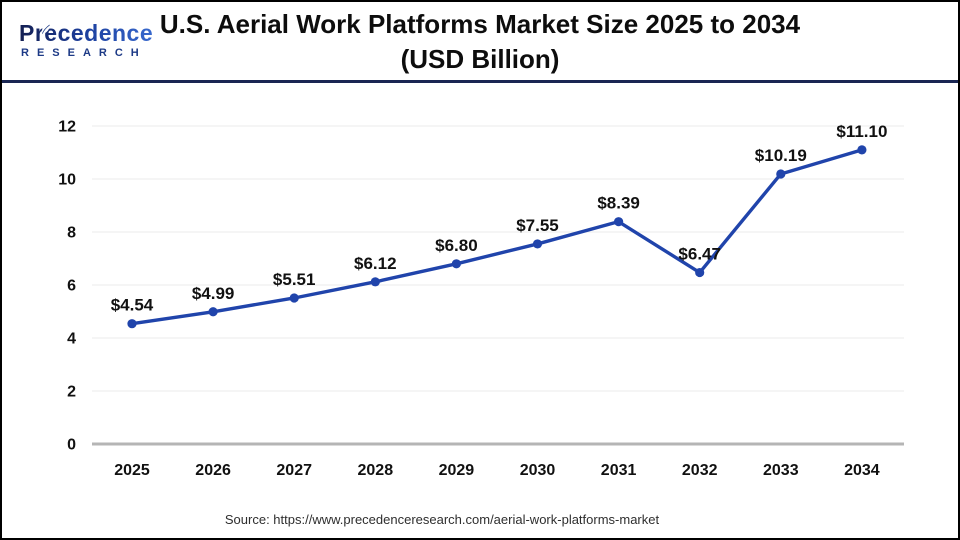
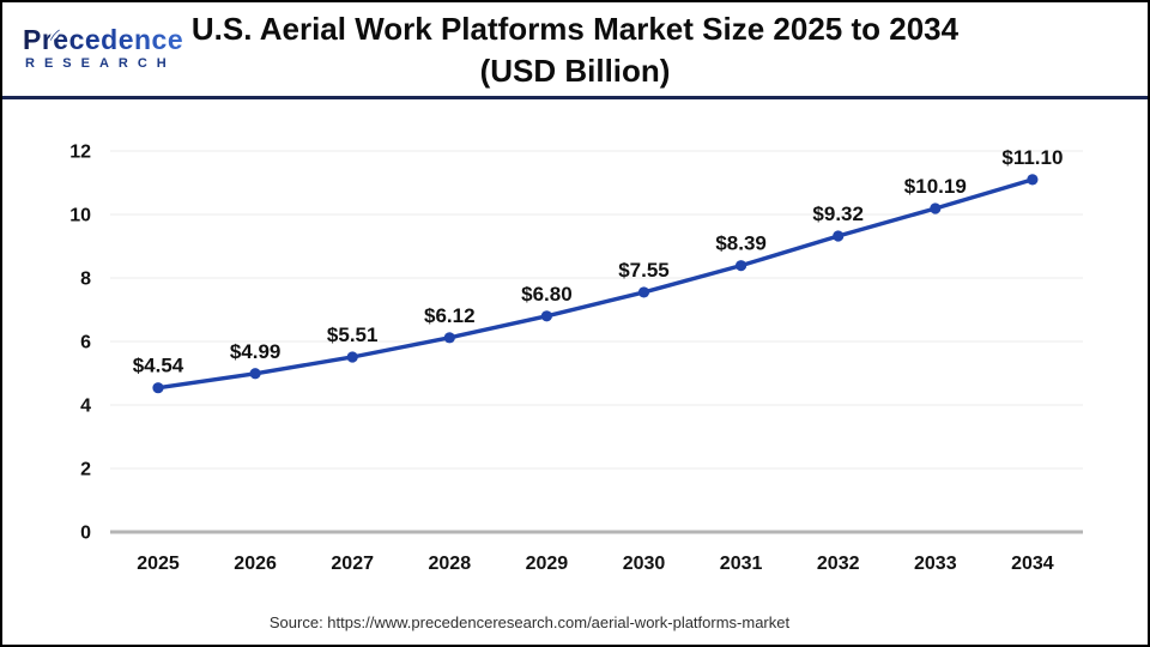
2032: $6.47 -> $9.32
